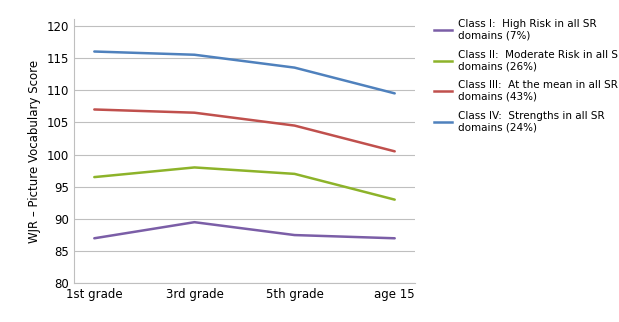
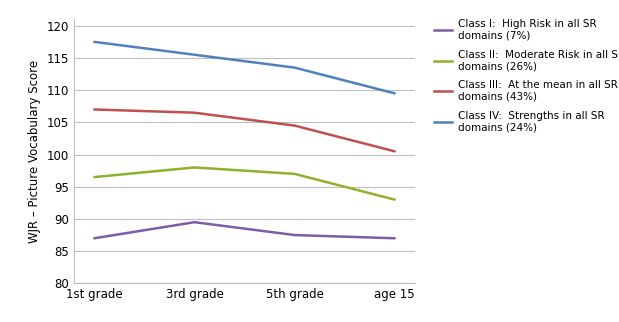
Class IV: Strengths in all SR domains (24%)/1st grade: 116.0 -> 117.5
